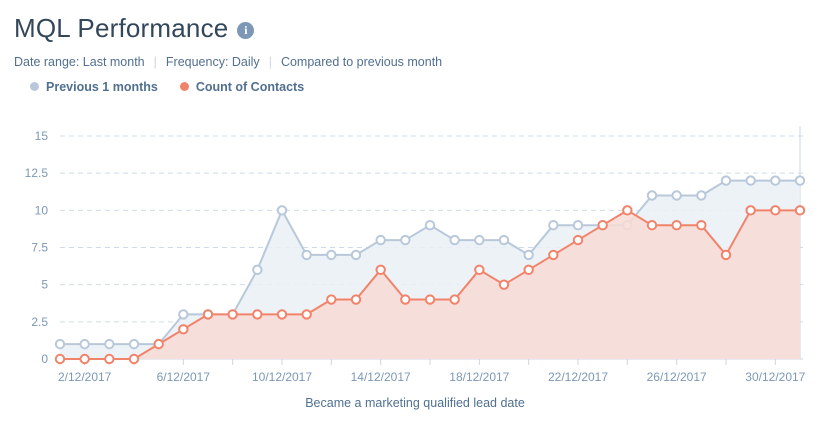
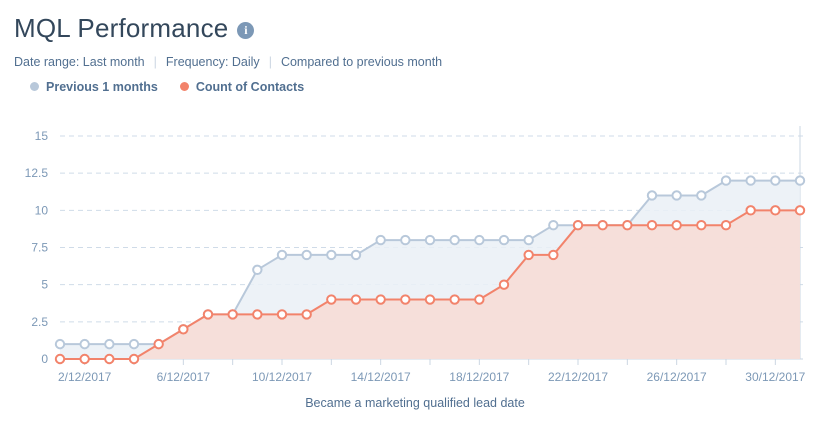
Previous 1 months/6/12/2017: 3 -> 2
Previous 1 months/10/12/2017: 10 -> 7
Count of Contacts/14/12/2017: 6 -> 4
Previous 1 months/16/12/2017: 9 -> 8
Count of Contacts/18/12/2017: 6 -> 4
Previous 1 months/20/12/2017: 7 -> 8
Count of Contacts/20/12/2017: 6 -> 7
Count of Contacts/22/12/2017: 8 -> 9
Count of Contacts/24/12/2017: 10 -> 9
Count of Contacts/28/12/2017: 7 -> 9
